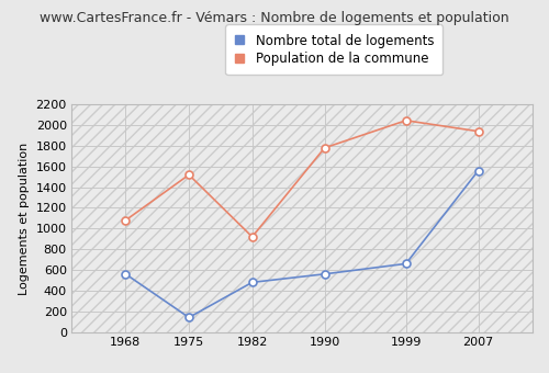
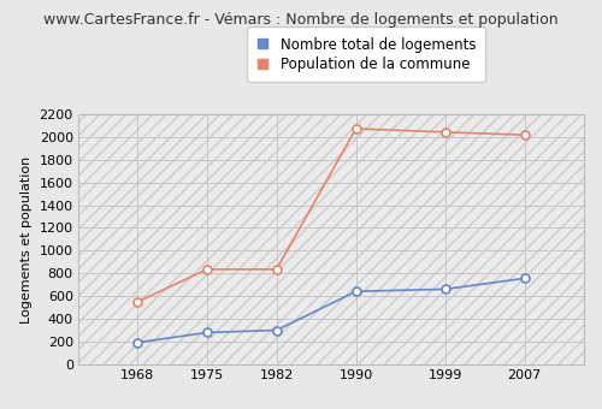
Nombre total de logements/1968: 560 -> 190
Population de la commune/1968: 1080 -> 550
Nombre total de logements/1975: 140 -> 280
Population de la commune/1975: 1520 -> 840
Nombre total de logements/1982: 480 -> 300
Population de la commune/1982: 920 -> 840
Nombre total de logements/1990: 560 -> 640
Population de la commune/1990: 1780 -> 2080
Nombre total de logements/2007: 1560 -> 760
Population de la commune/2007: 1940 -> 2020
